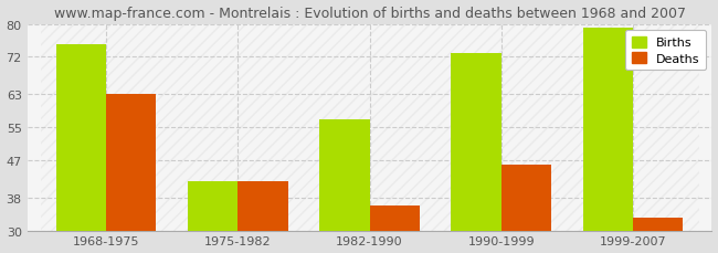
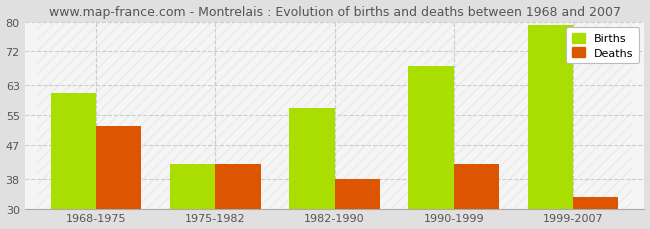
Births/1968-1975: 75 -> 61
Deaths/1968-1975: 63 -> 52
Deaths/1982-1990: 36 -> 38
Births/1990-1999: 73 -> 68
Deaths/1990-1999: 46 -> 42
